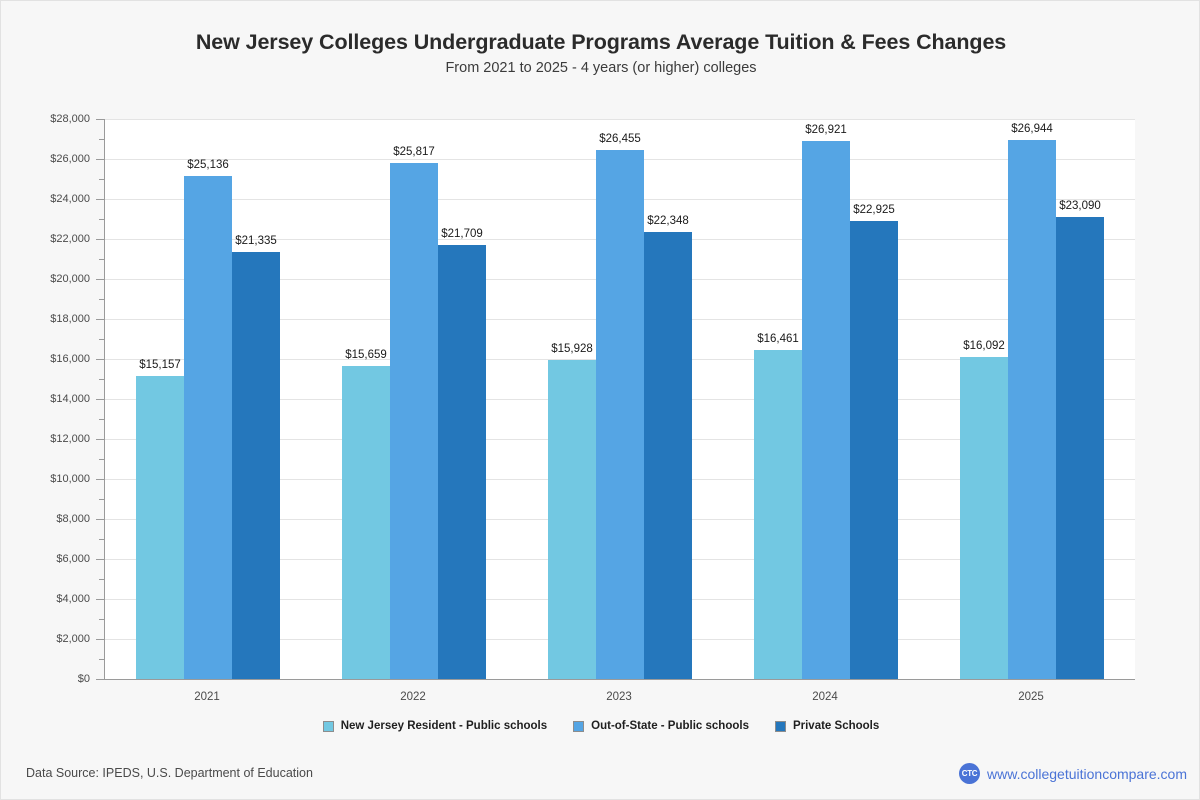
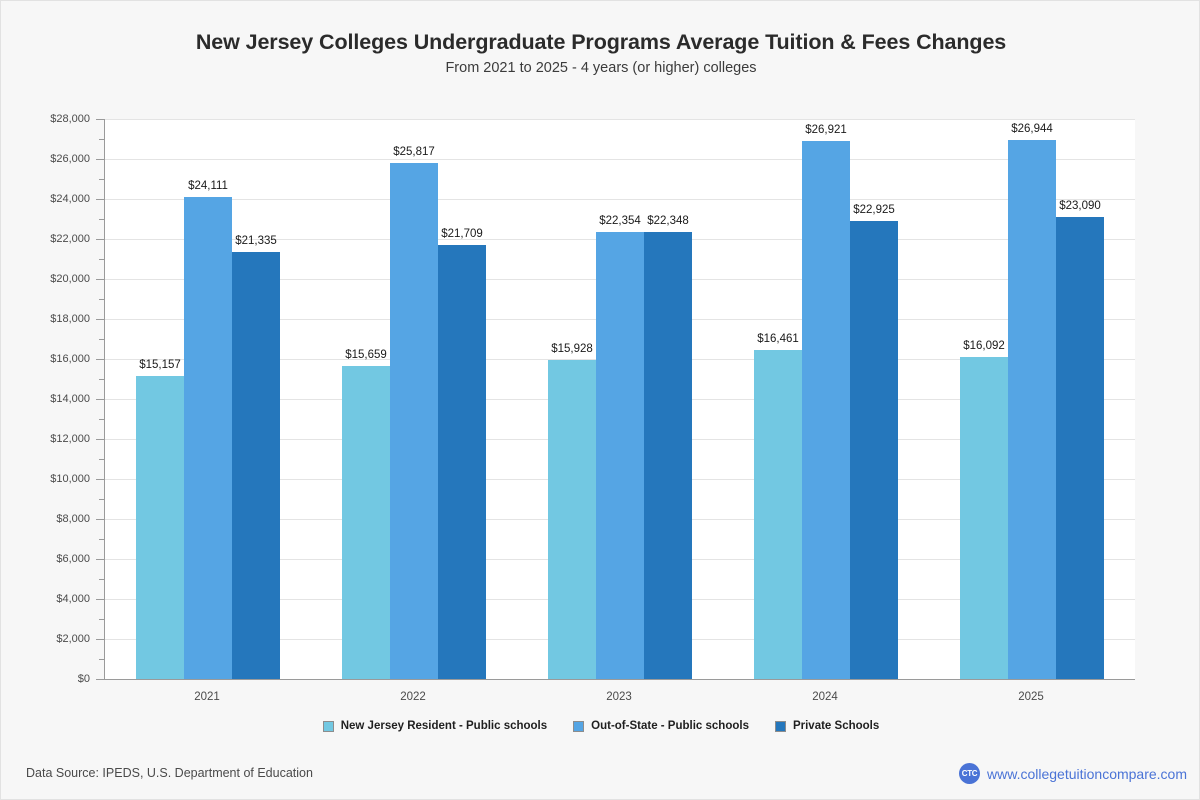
Out-of-State - Public schools/2021: $25,136 -> $24,111
Out-of-State - Public schools/2023: $26,455 -> $22,354
